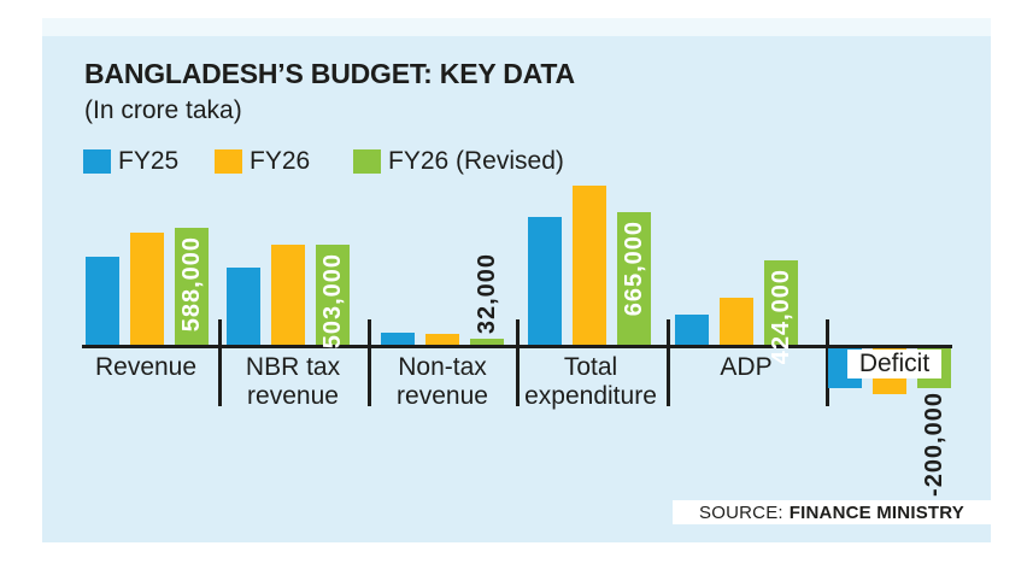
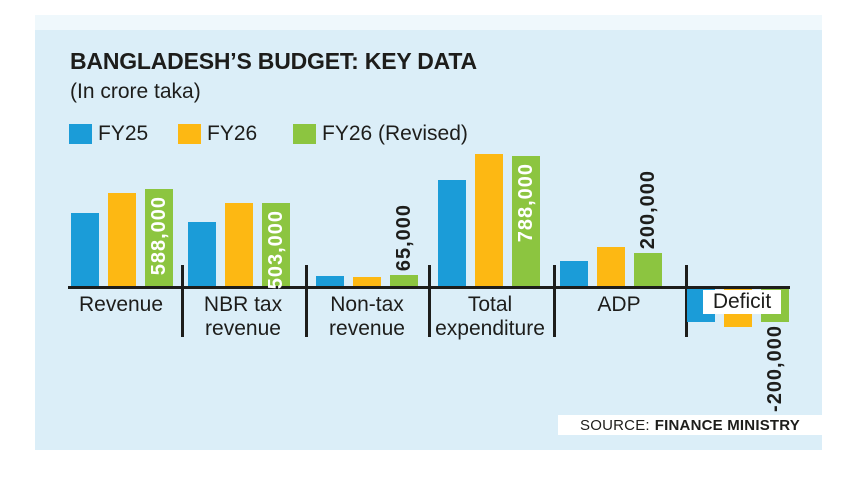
FY26 (Revised)/Non-tax revenue: 32,000 -> 65,000
FY26 (Revised)/Total expenditure: 665,000 -> 788,000
FY26 (Revised)/ADP: 424,000 -> 200,000
